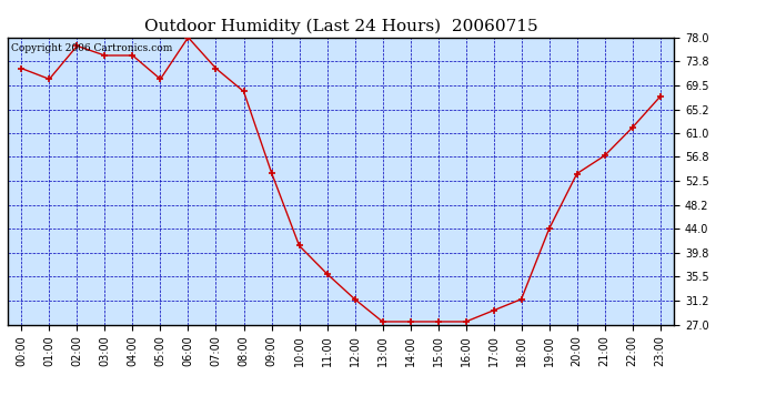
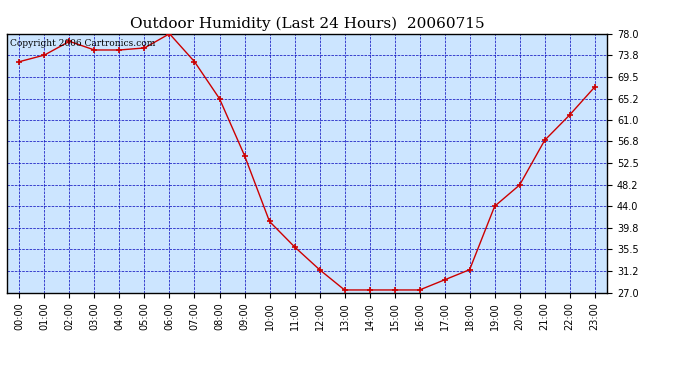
01:00: 70.6 -> 73.8
05:00: 70.6 -> 75.2
08:00: 68.4 -> 65.2
20:00: 53.8 -> 48.2
